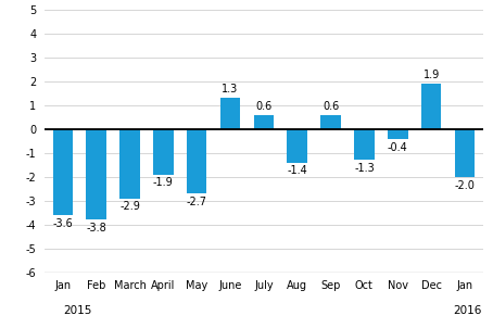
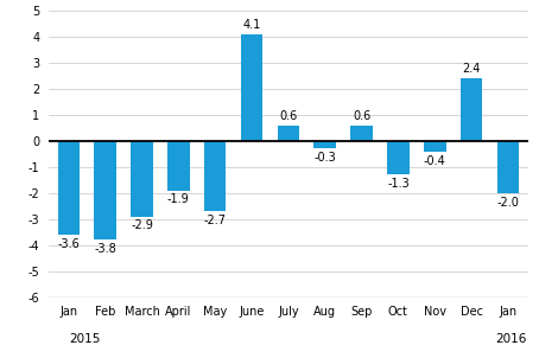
June: 1.3 -> 4.1
Aug: -1.4 -> -0.3
Dec: 1.9 -> 2.4
